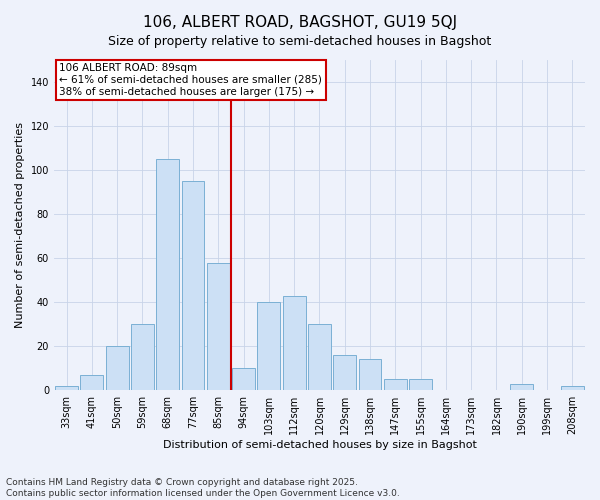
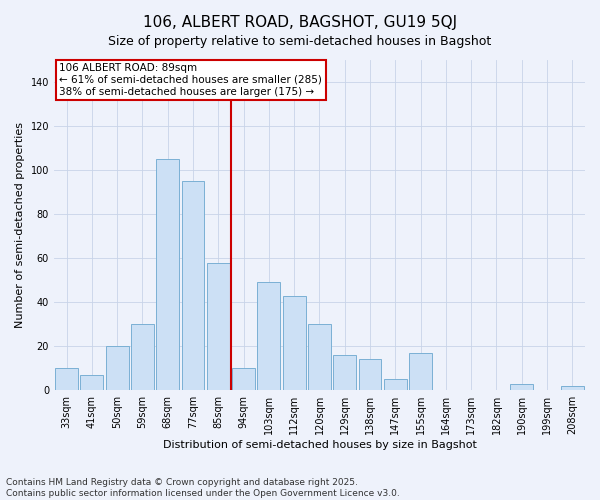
33sqm: 2 -> 10
103sqm: 40 -> 49
155sqm: 5 -> 17
